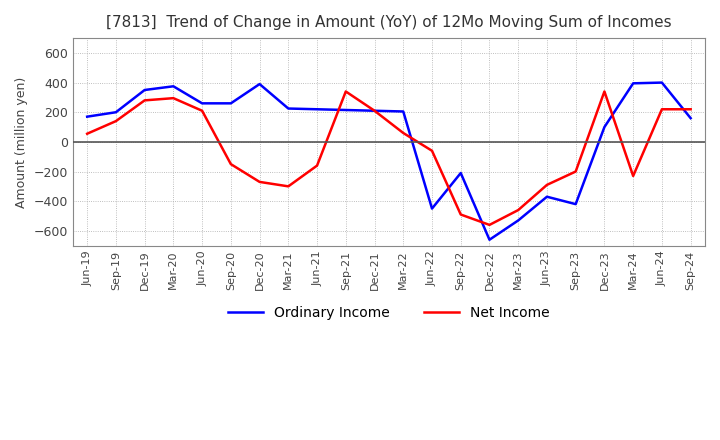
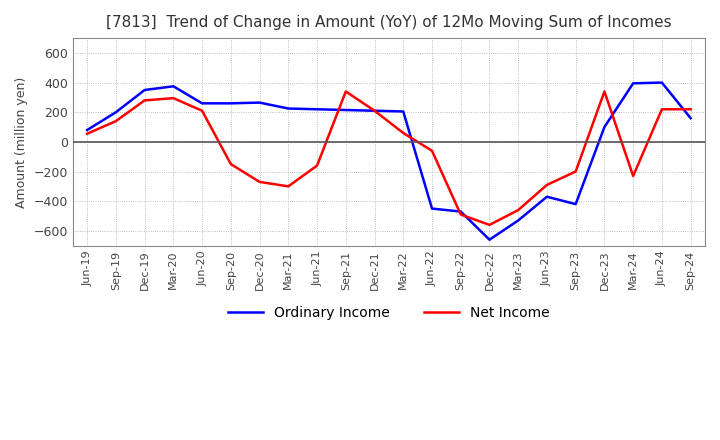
Ordinary Income/Jun-19: 170 -> 80
Ordinary Income/Dec-20: 390 -> 260
Ordinary Income/Sep-22: -210 -> -470
